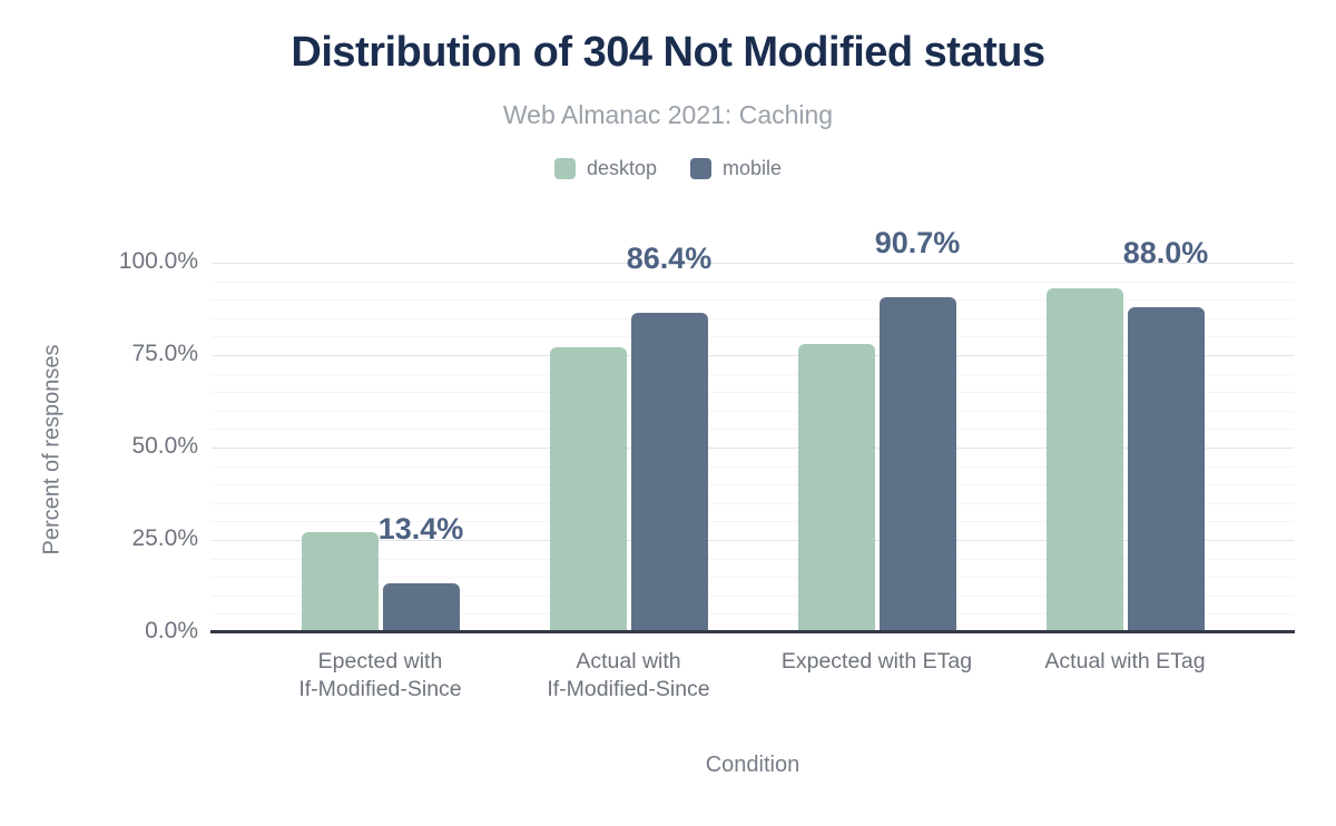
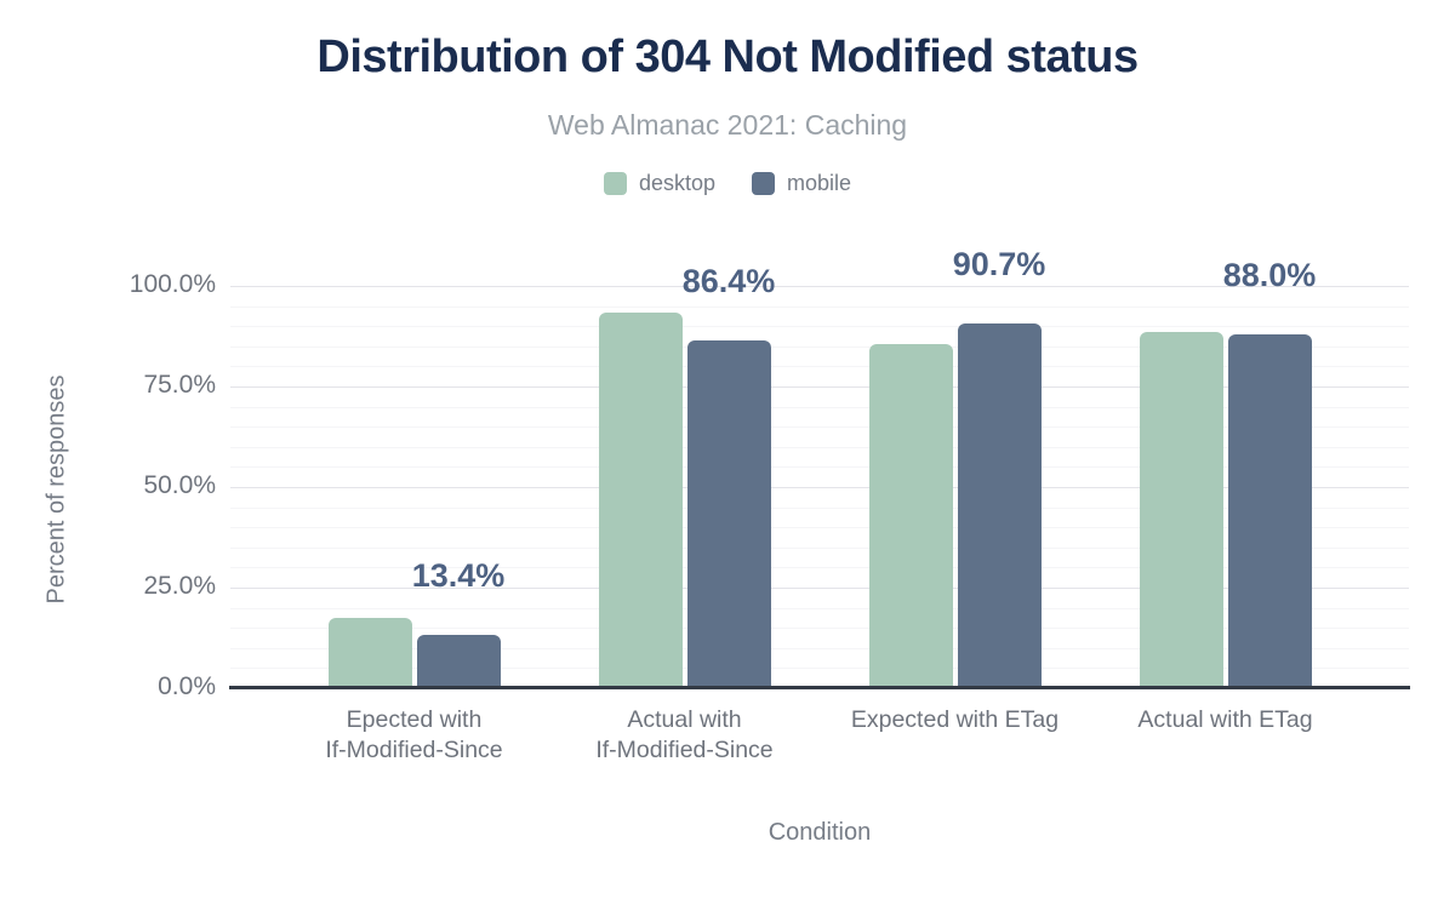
desktop/Epected with If-Modified-Since: 27% -> 18%
desktop/Actual with If-Modified-Since: 77% -> 94%
desktop/Expected with ETag: 78% -> 85%
desktop/Actual with ETag: 93% -> 88%
